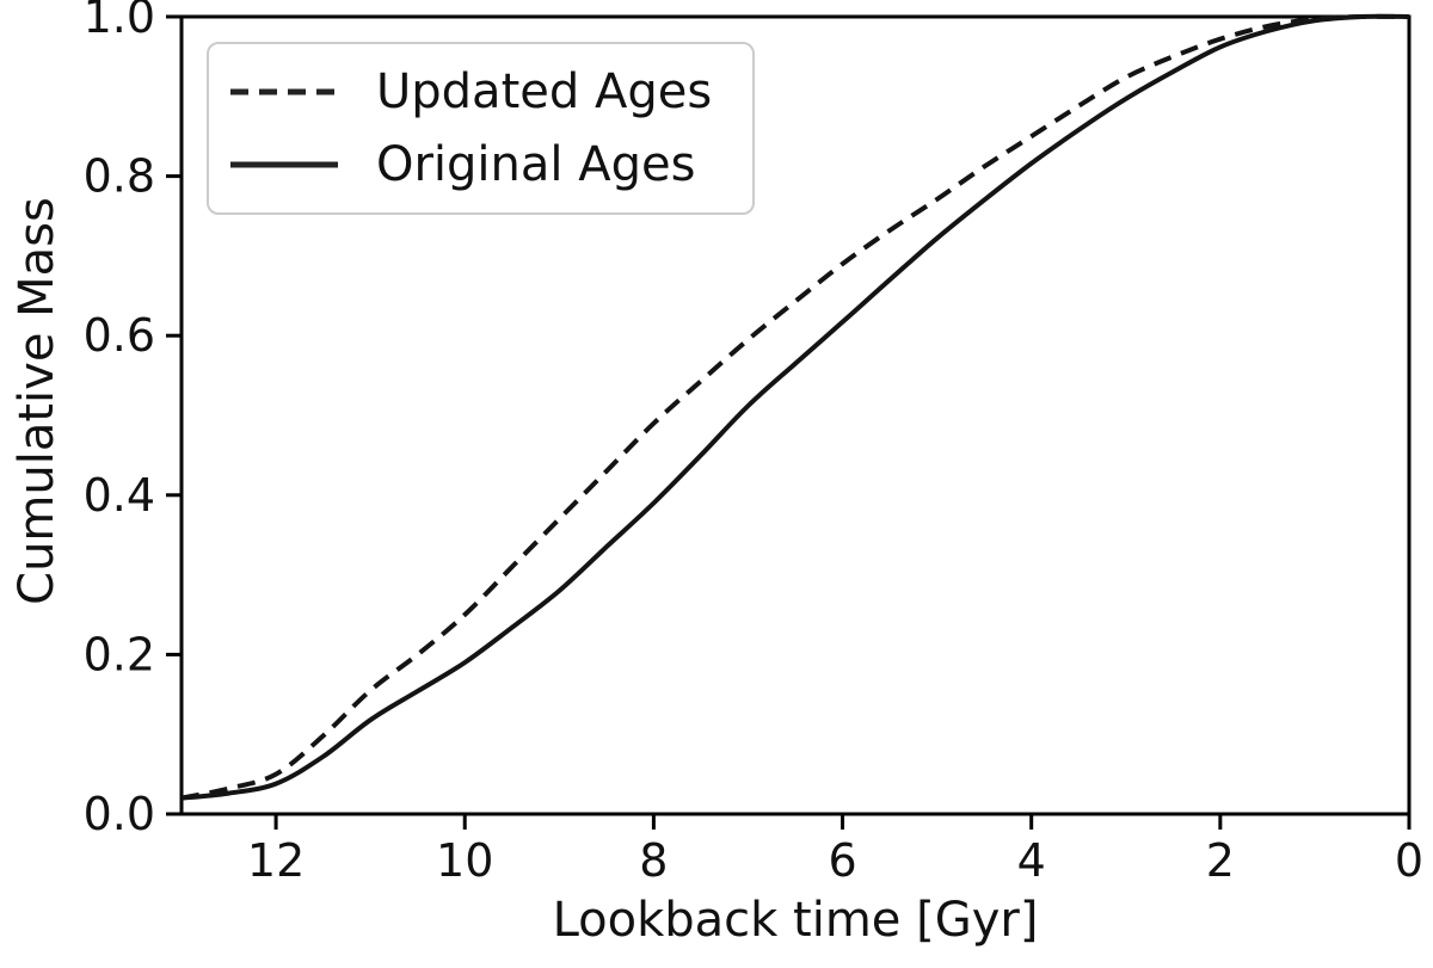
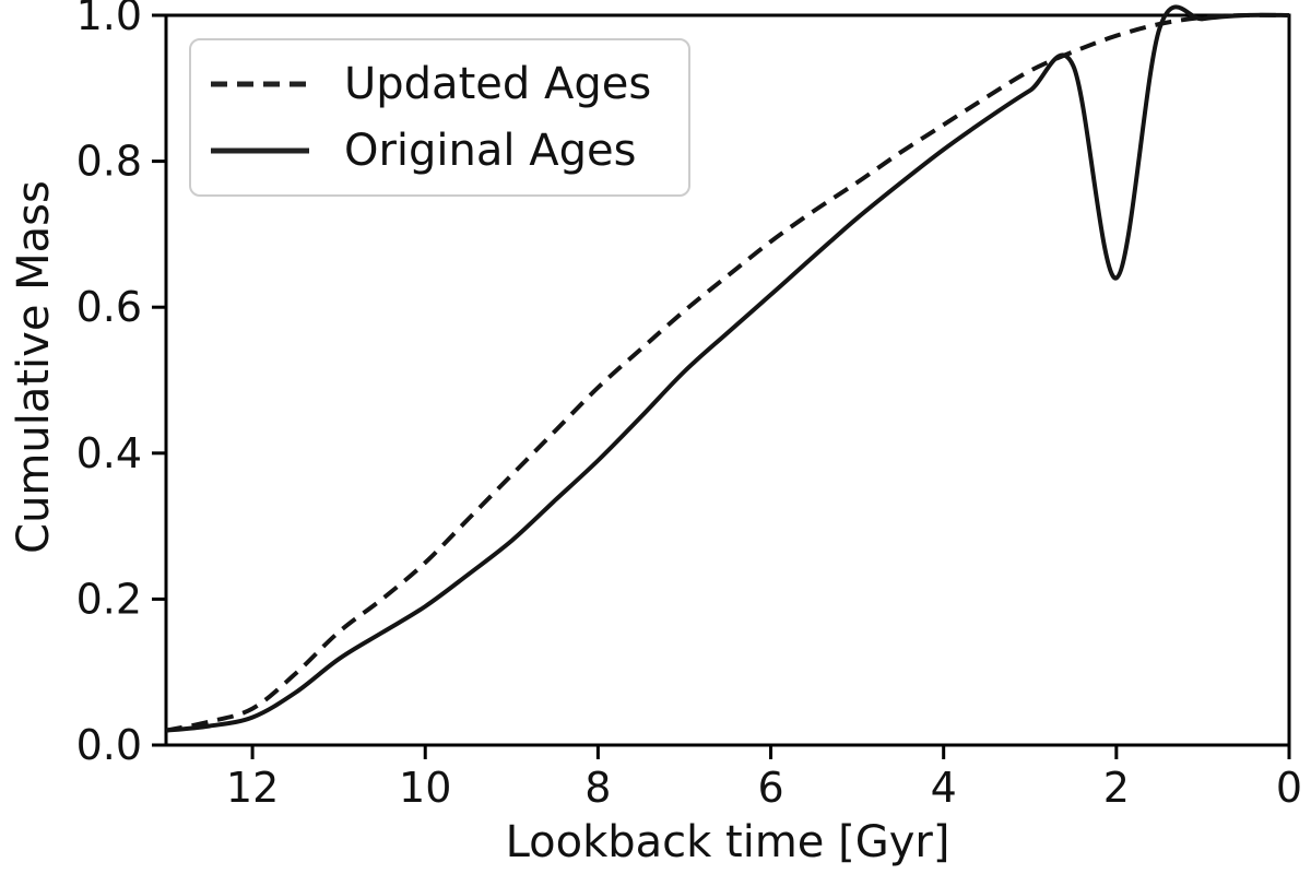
Original Ages/2: 0.96 -> 0.64
